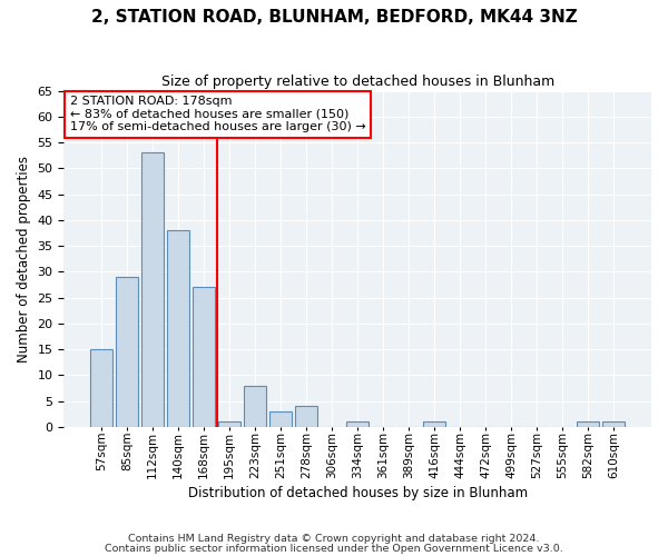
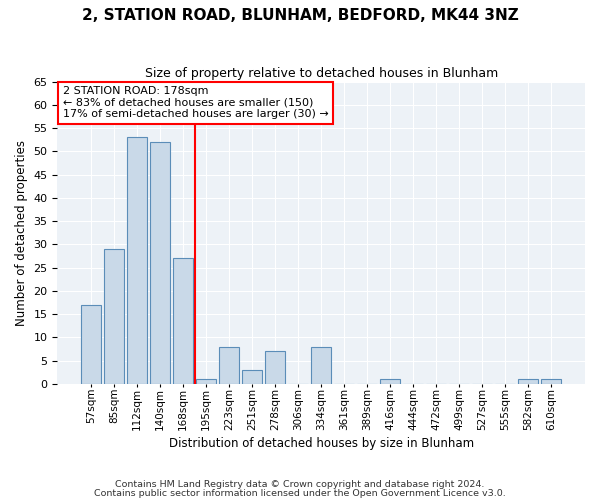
57sqm: 15 -> 17
140sqm: 38 -> 52
278sqm: 4 -> 7
334sqm: 1 -> 8
